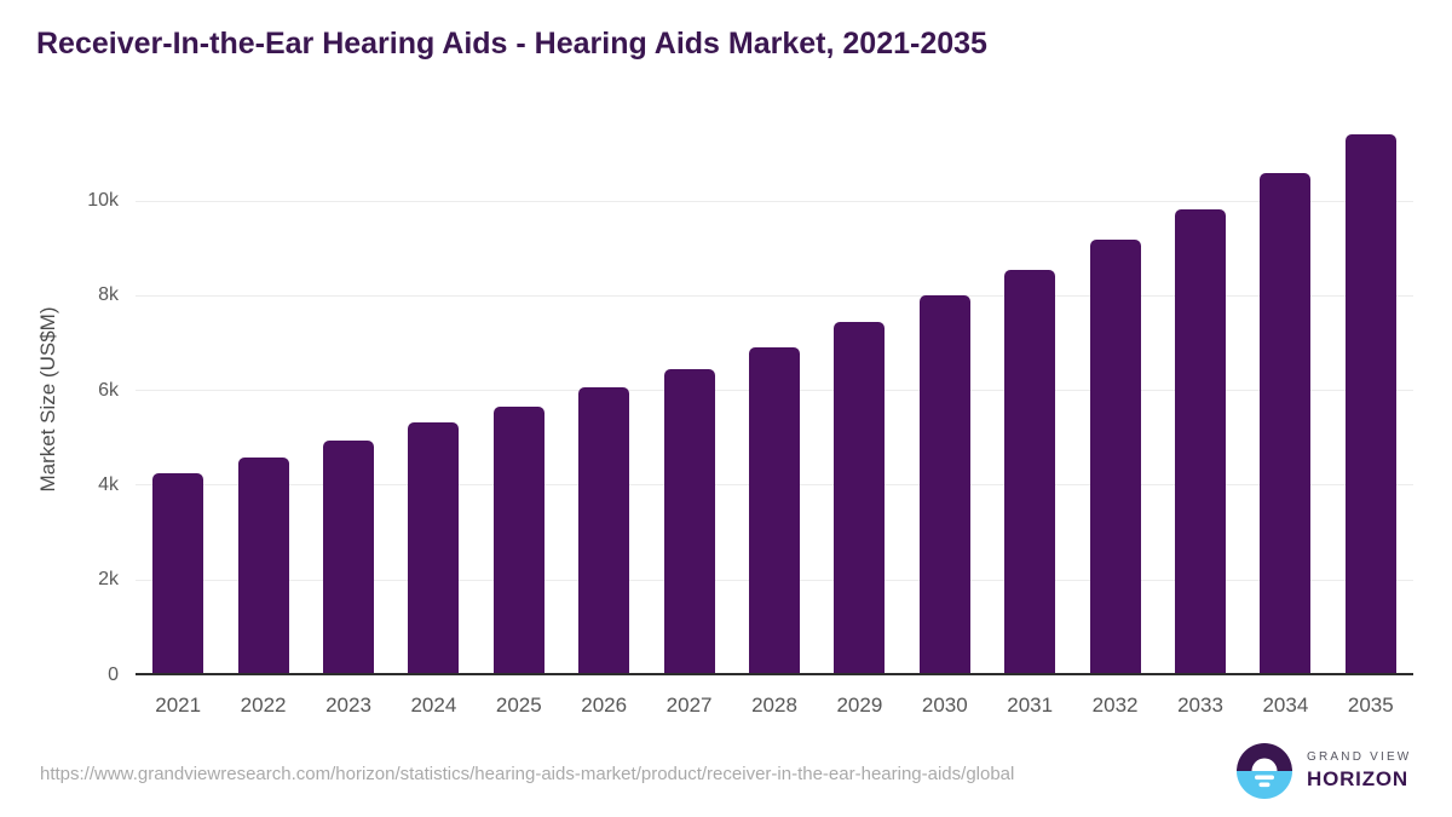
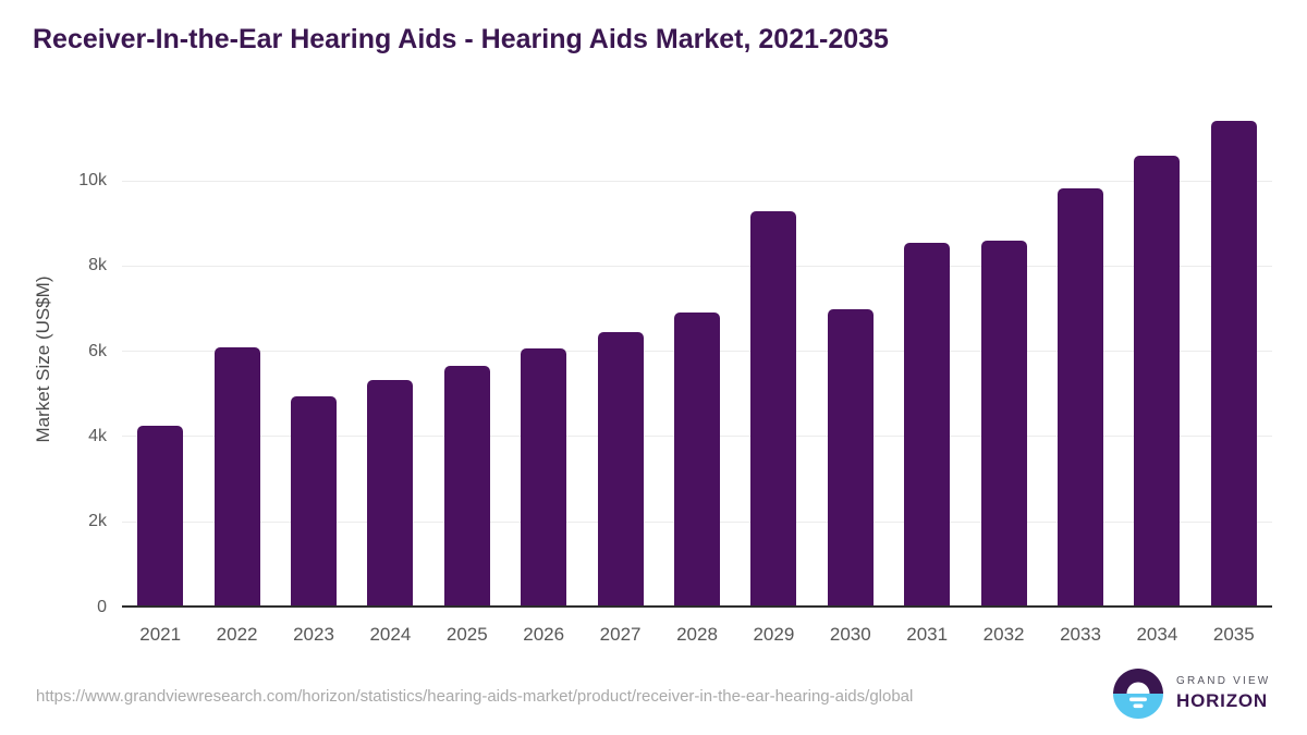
2022: 4.6k -> 6.1k
2029: 7.5k -> 9.3k
2030: 8.0k -> 7.0k
2032: 9.2k -> 8.6k
